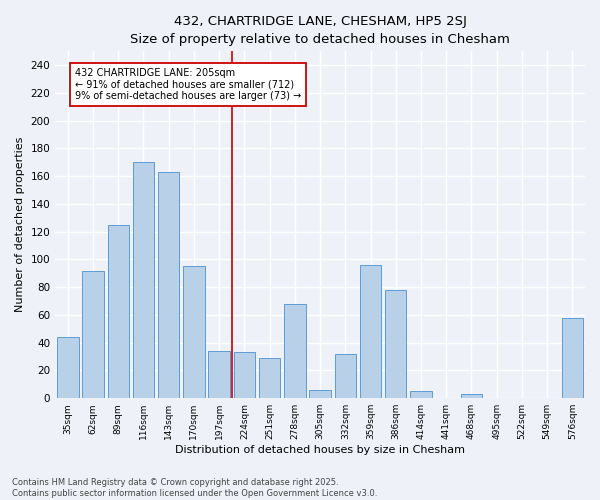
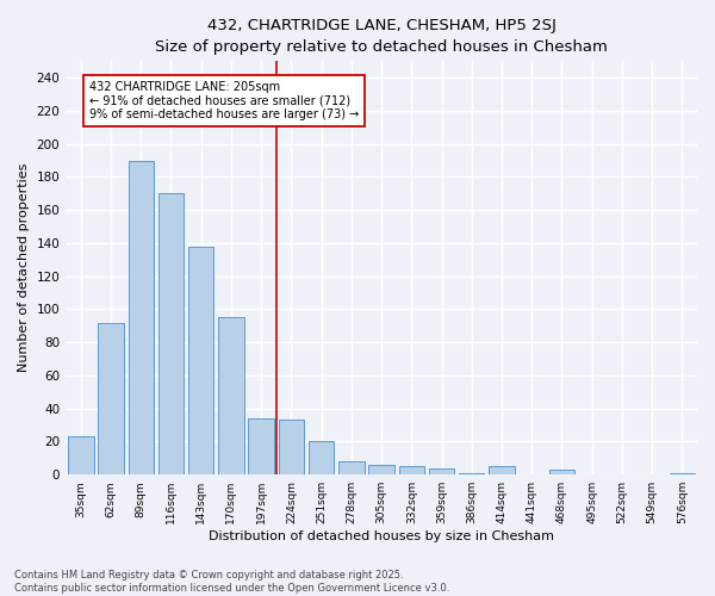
35sqm: 44 -> 23
89sqm: 125 -> 190
143sqm: 163 -> 138
251sqm: 29 -> 20
278sqm: 68 -> 8
332sqm: 32 -> 5
359sqm: 96 -> 4
386sqm: 78 -> 1
576sqm: 58 -> 1
